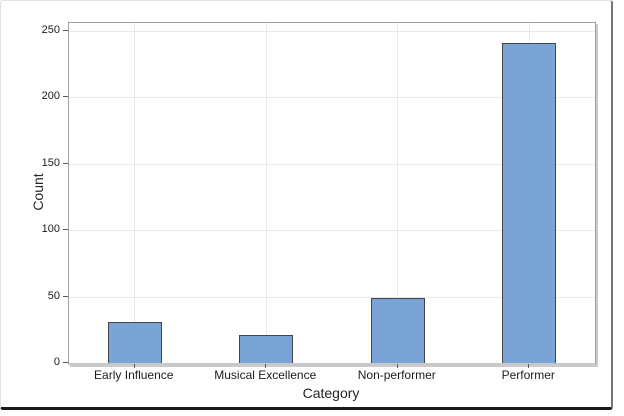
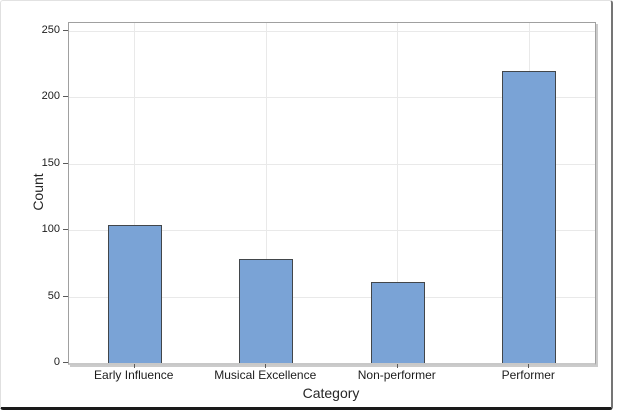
Early Influence: 31 -> 104
Musical Excellence: 21 -> 78
Non-performer: 49 -> 61
Performer: 241 -> 220
